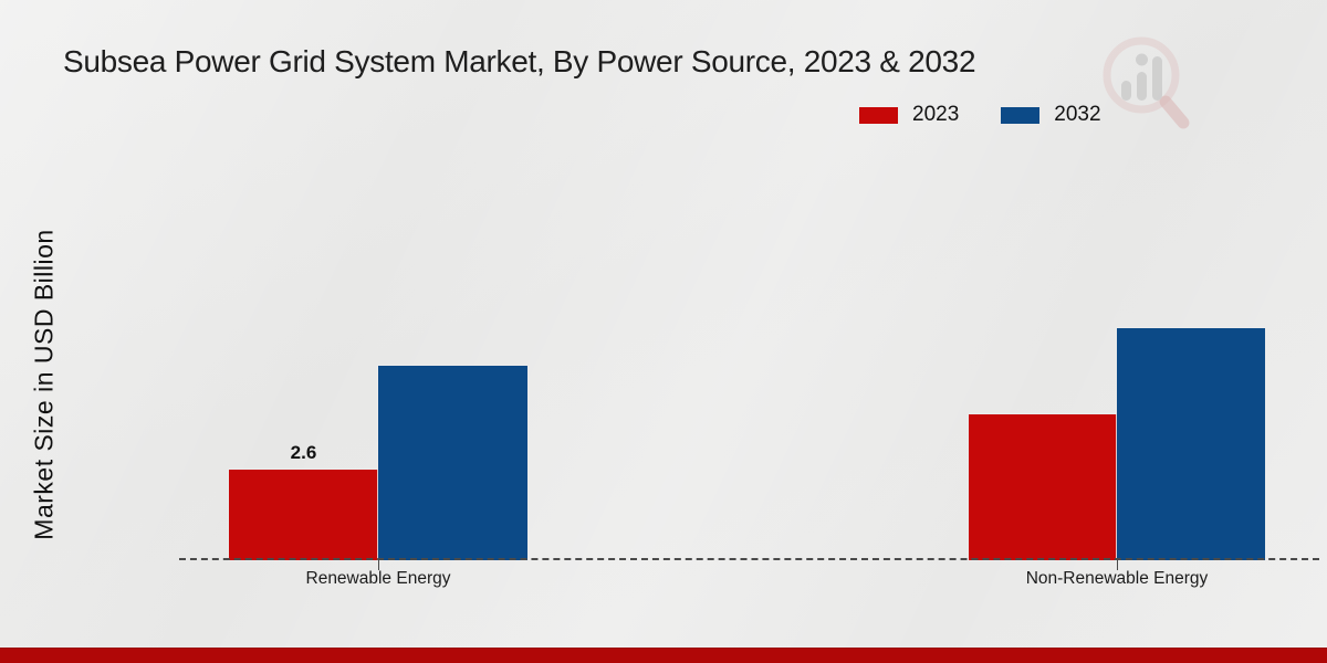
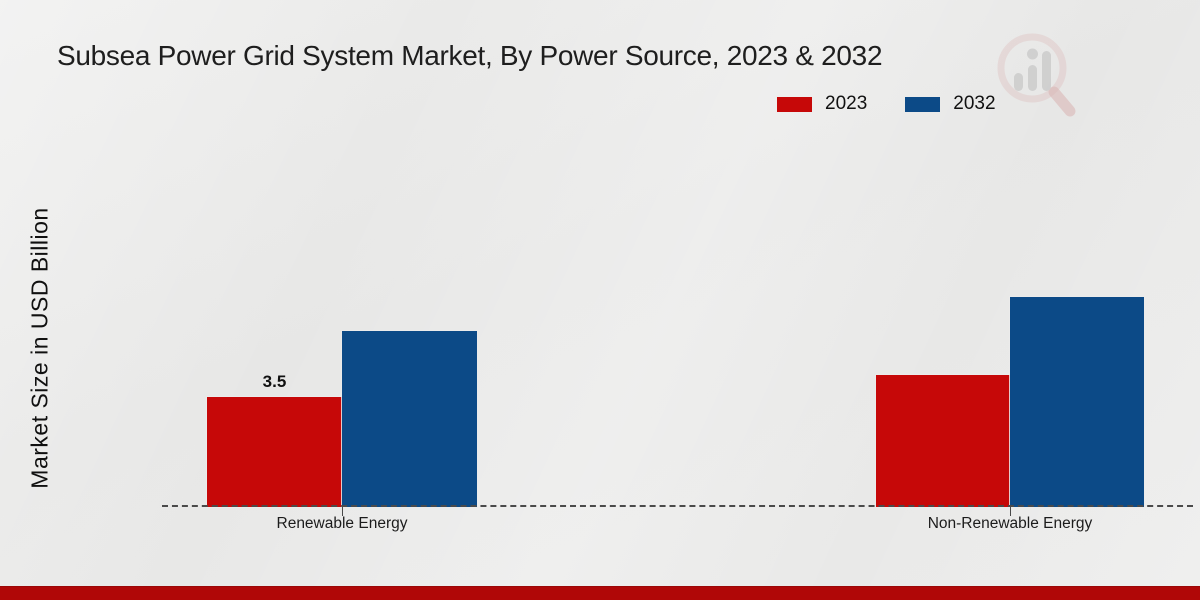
2023/Renewable Energy: 2.6 -> 3.5
